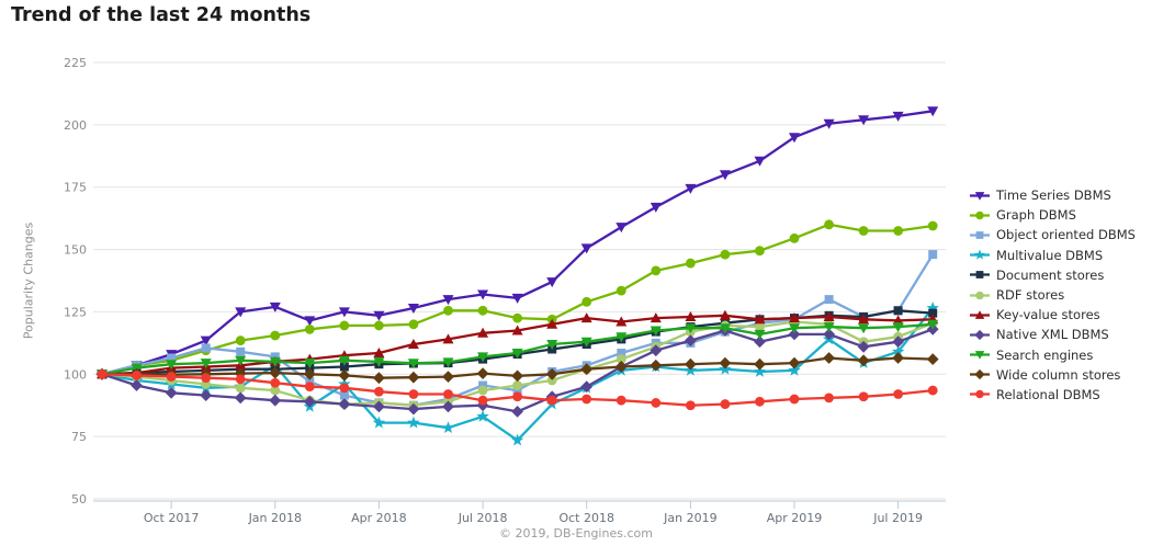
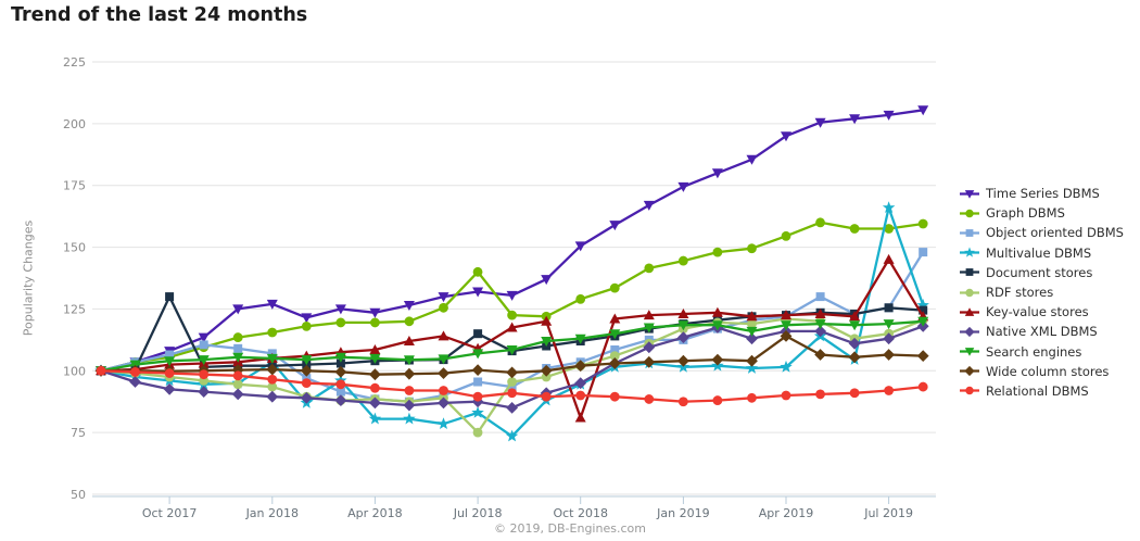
Document stores/Oct 2017: 101 -> 130
Graph DBMS/Jul 2018: 126 -> 140
Document stores/Jul 2018: 106 -> 115
RDF stores/Jul 2018: 94 -> 75
Key-value stores/Jul 2018: 116 -> 109
Key-value stores/Oct 2018: 122 -> 81
Wide column stores/Apr 2019: 104 -> 114
Multivalue DBMS/Jul 2019: 109 -> 166
Key-value stores/Jul 2019: 122 -> 145
